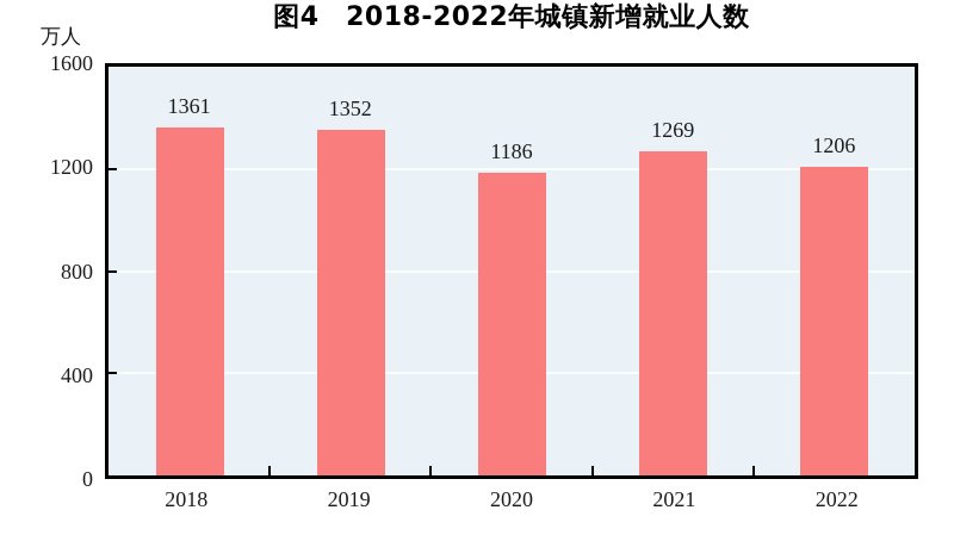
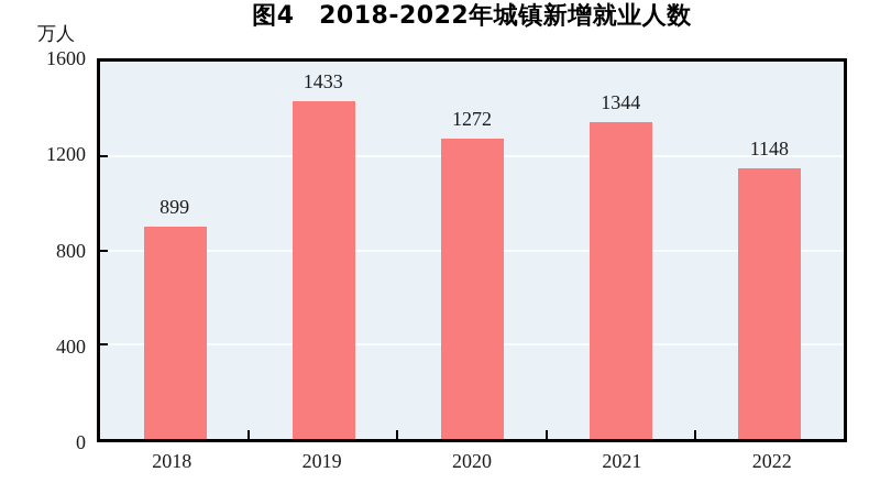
2018: 1361 -> 899
2019: 1352 -> 1433
2020: 1186 -> 1272
2021: 1269 -> 1344
2022: 1206 -> 1148
